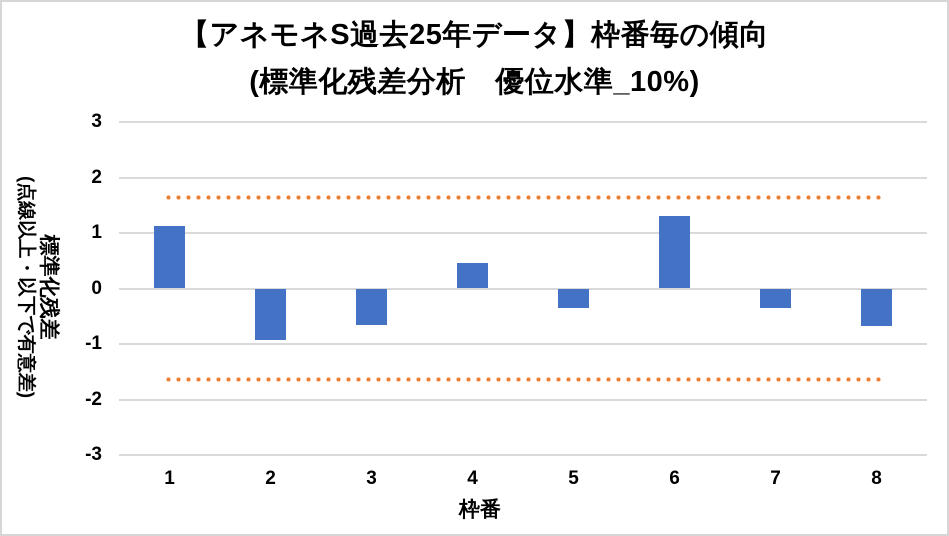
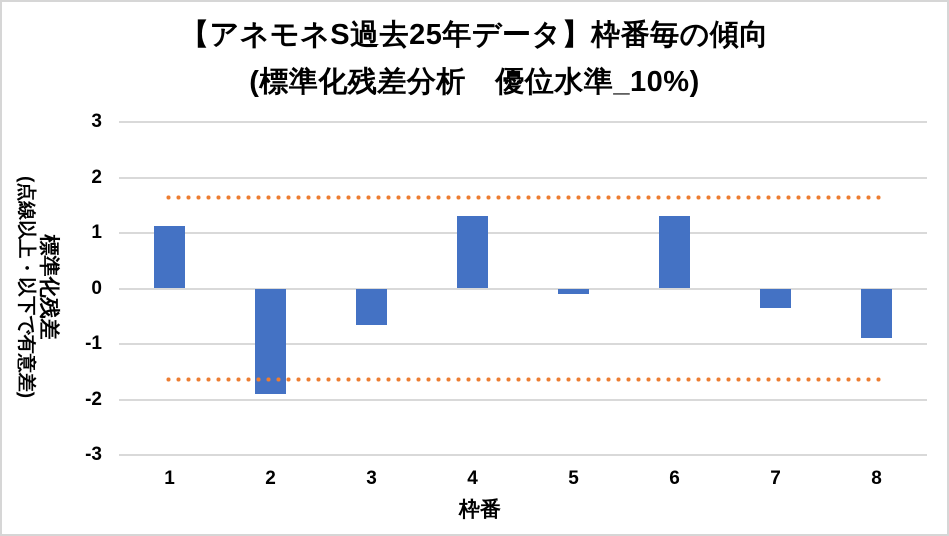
2: -0.9 -> -1.9
4: 0.5 -> 1.3
5: -0.3 -> -0.1
8: -0.7 -> -0.9
